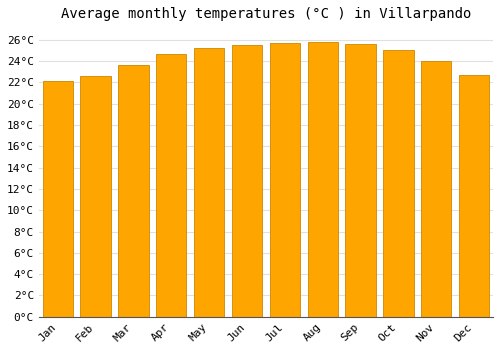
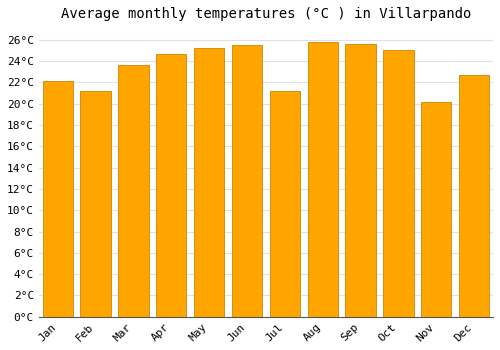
Feb: 22.6°C -> 21.2°C
Jul: 25.7°C -> 21.2°C
Nov: 24.0°C -> 20.2°C
